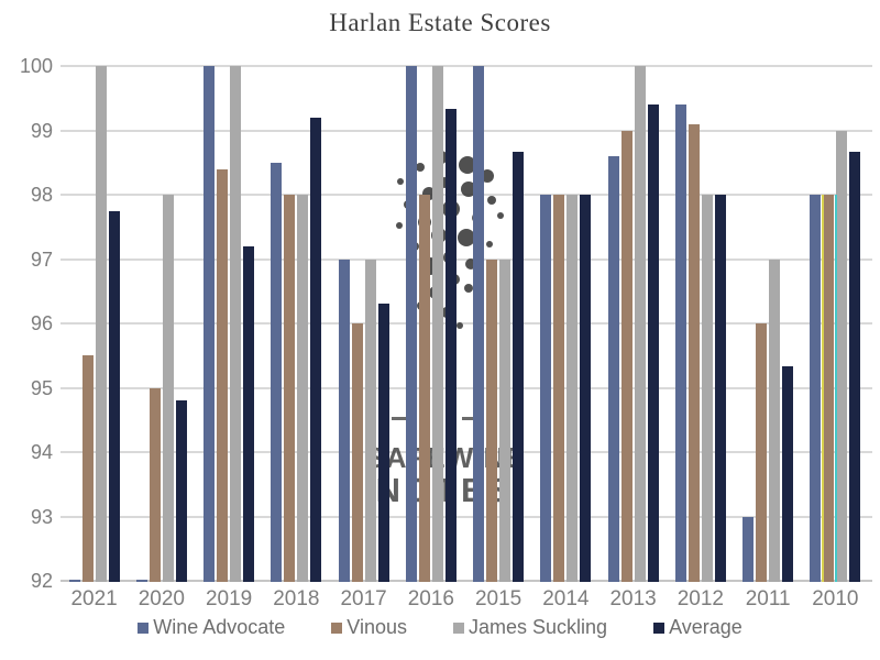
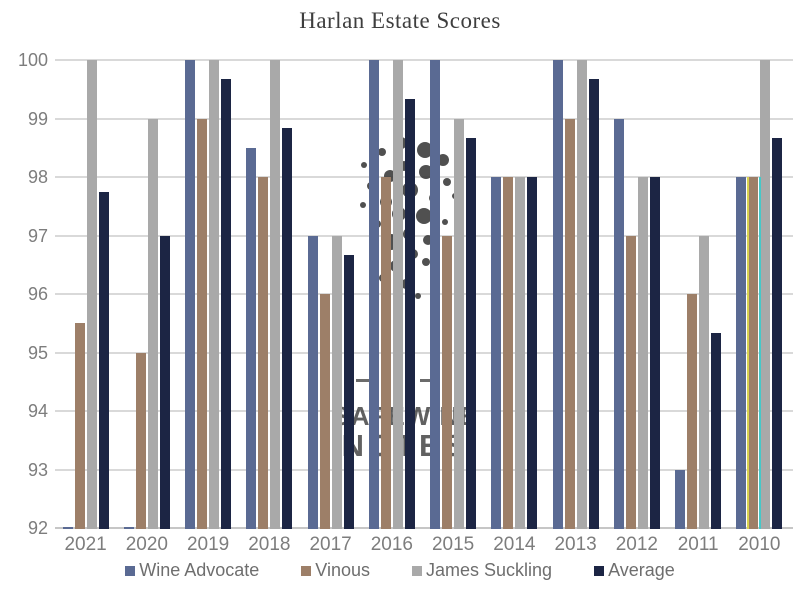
James Suckling/2020: 98 -> 99
Average/2020: 94.8 -> 97.0
Vinous/2019: 98.4 -> 99.0
Average/2019: 97.2 -> 99.7
James Suckling/2018: 98 -> 100
Average/2018: 99.2 -> 98.8
Average/2017: 96.3 -> 96.7
James Suckling/2015: 97 -> 99
Wine Advocate/2013: 98.6 -> 100.0
Average/2013: 99.4 -> 99.7
Wine Advocate/2012: 99.4 -> 99.0
Vinous/2012: 99.1 -> 97.0
James Suckling/2010: 99 -> 100
